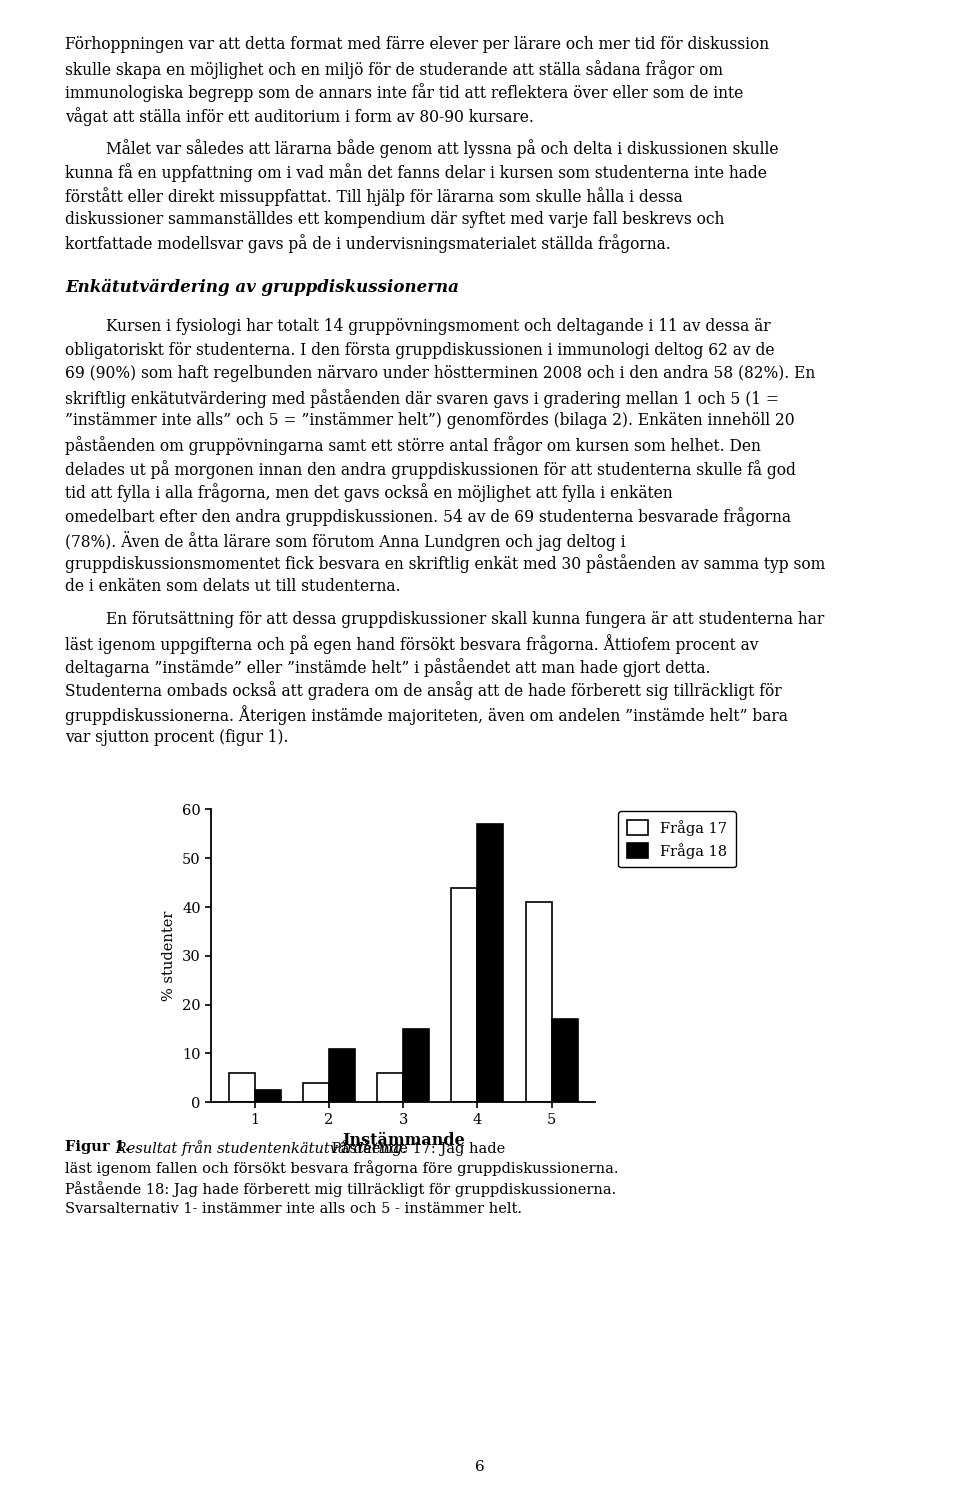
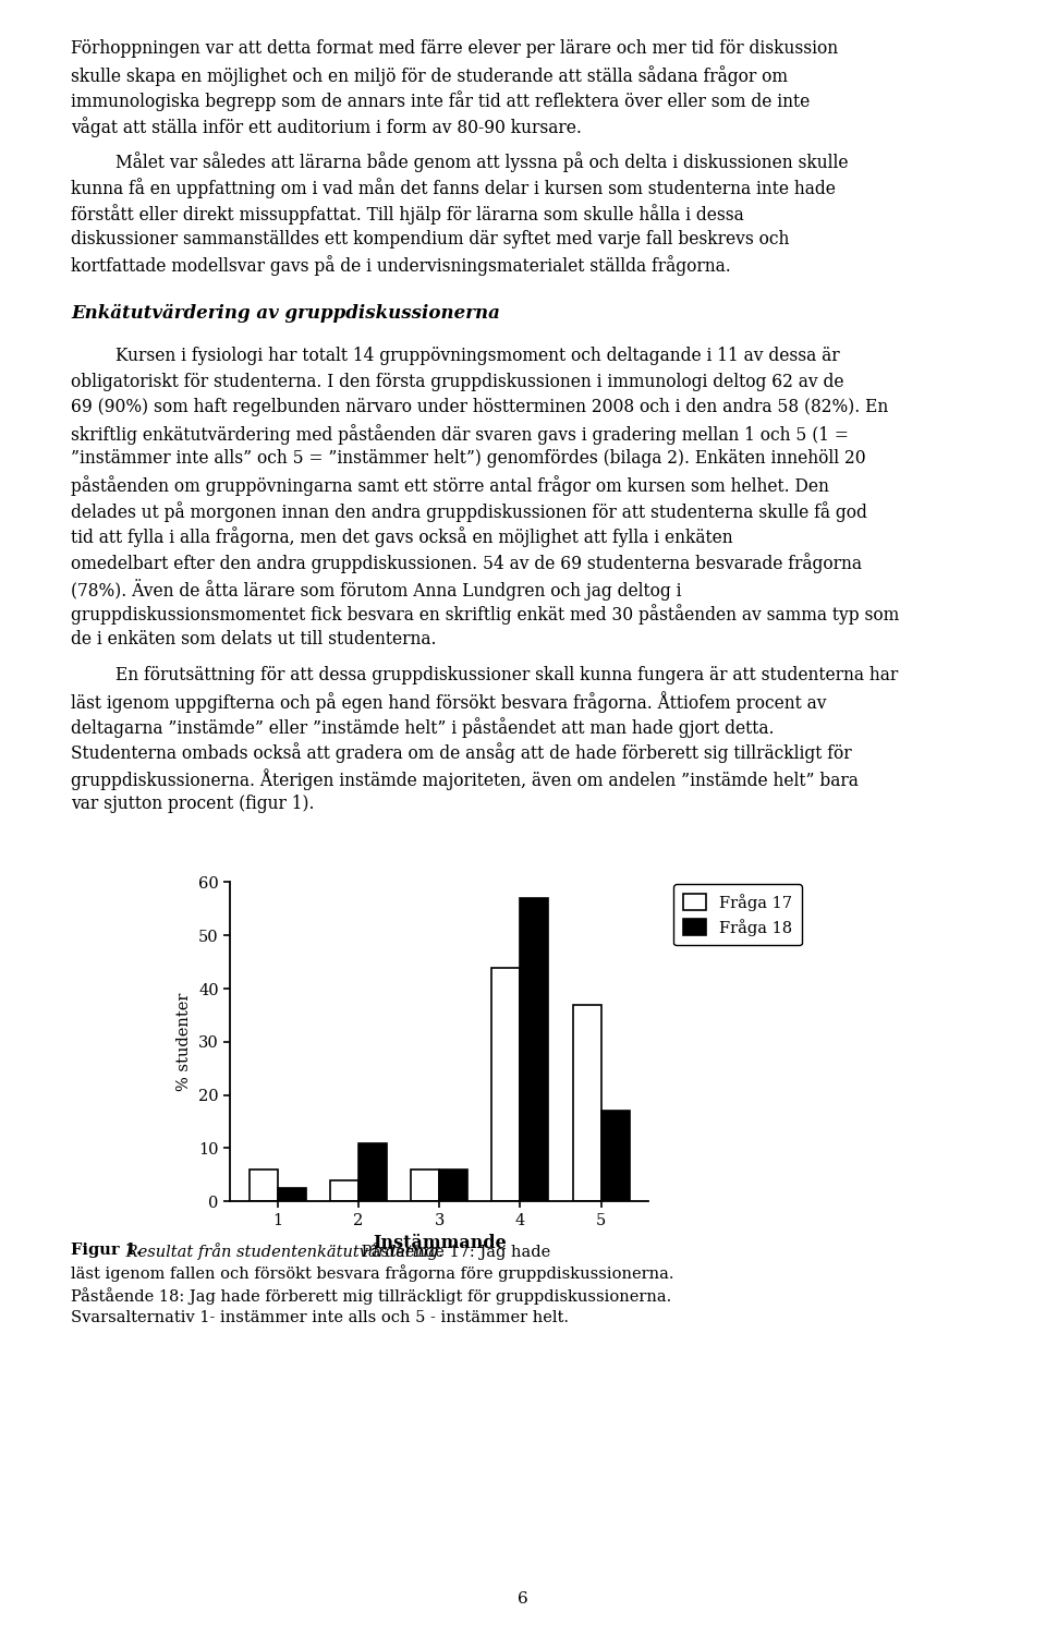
Fråga 18/3: 15.0 -> 6.0
Fråga 17/5: 41 -> 37
